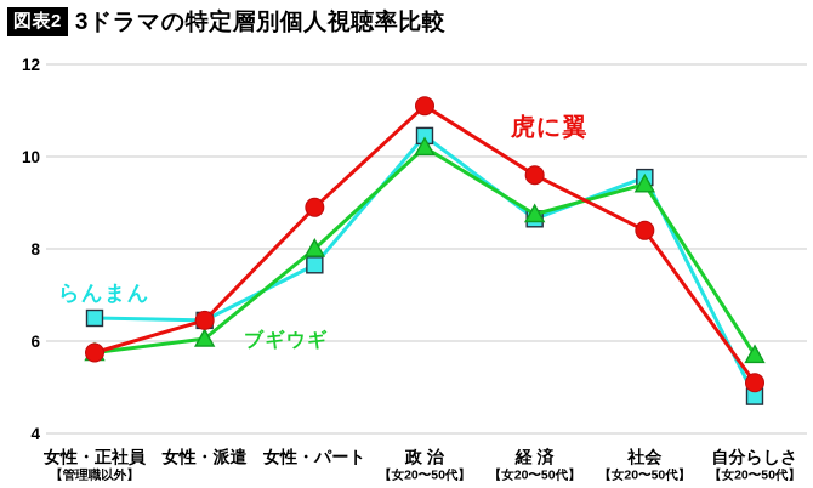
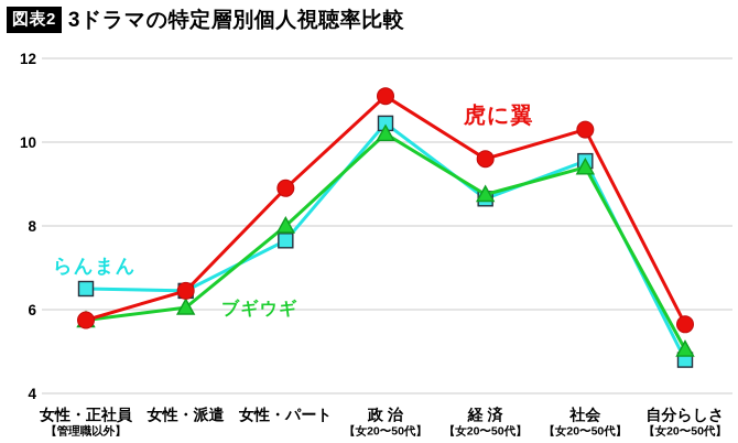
虎に翼/社会: 8.4 -> 10.3
ブギウギ/自分らしさ: 5.7 -> 5.0
虎に翼/自分らしさ: 5.1 -> 5.7
